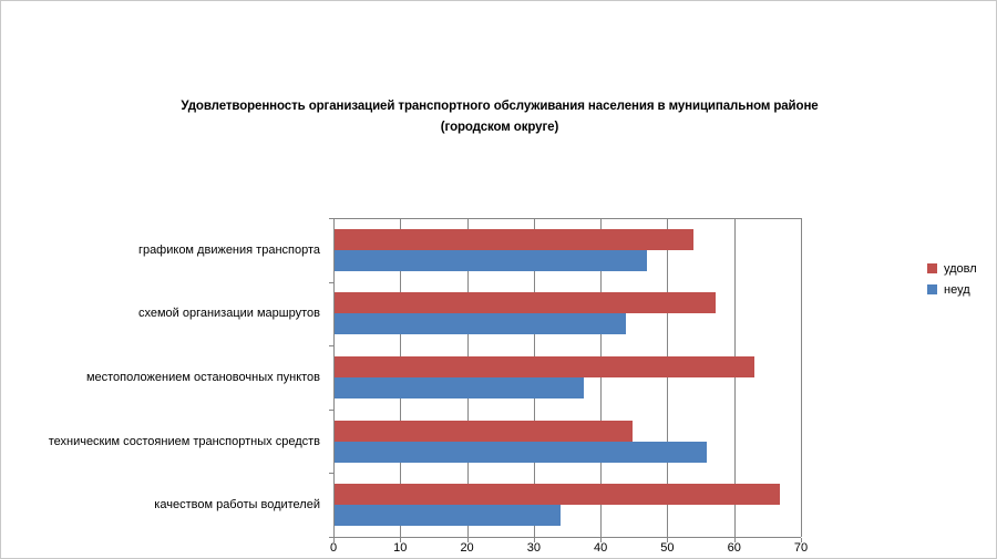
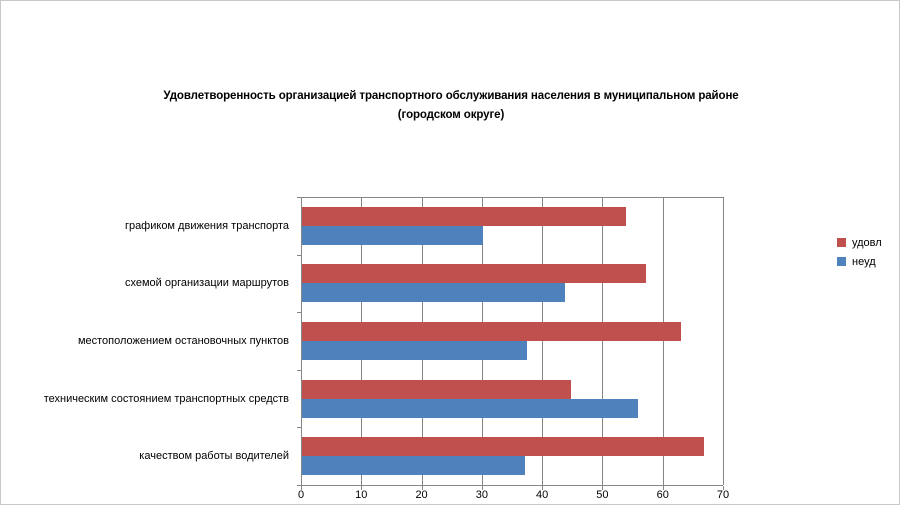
неуд/графиком движения транспорта: 47 -> 30
неуд/качеством работы водителей: 34 -> 37
